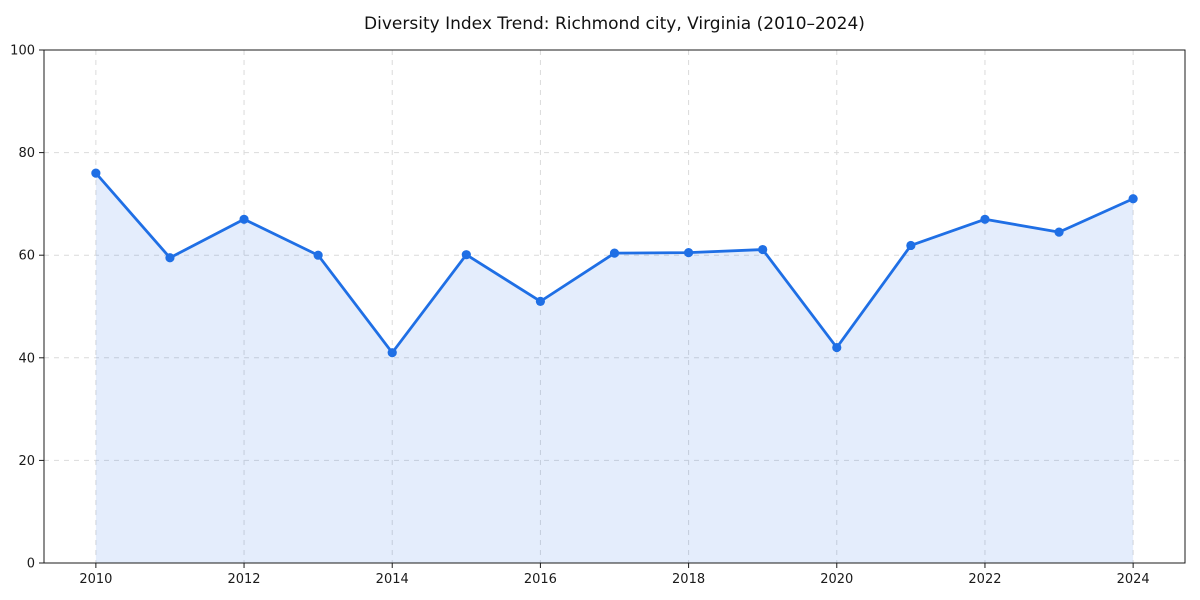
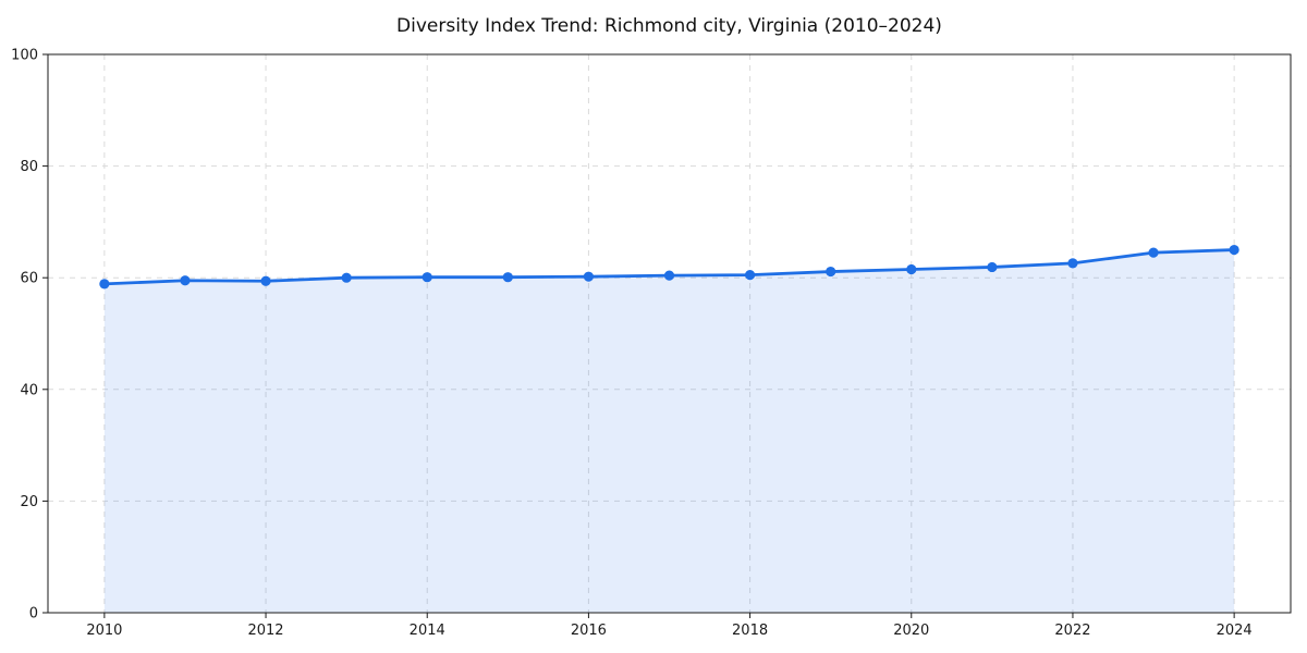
2010: 76 -> 59
2012: 67 -> 59
2014: 41 -> 60
2016: 51 -> 60
2020: 42 -> 62
2022: 67 -> 63
2024: 71 -> 65
